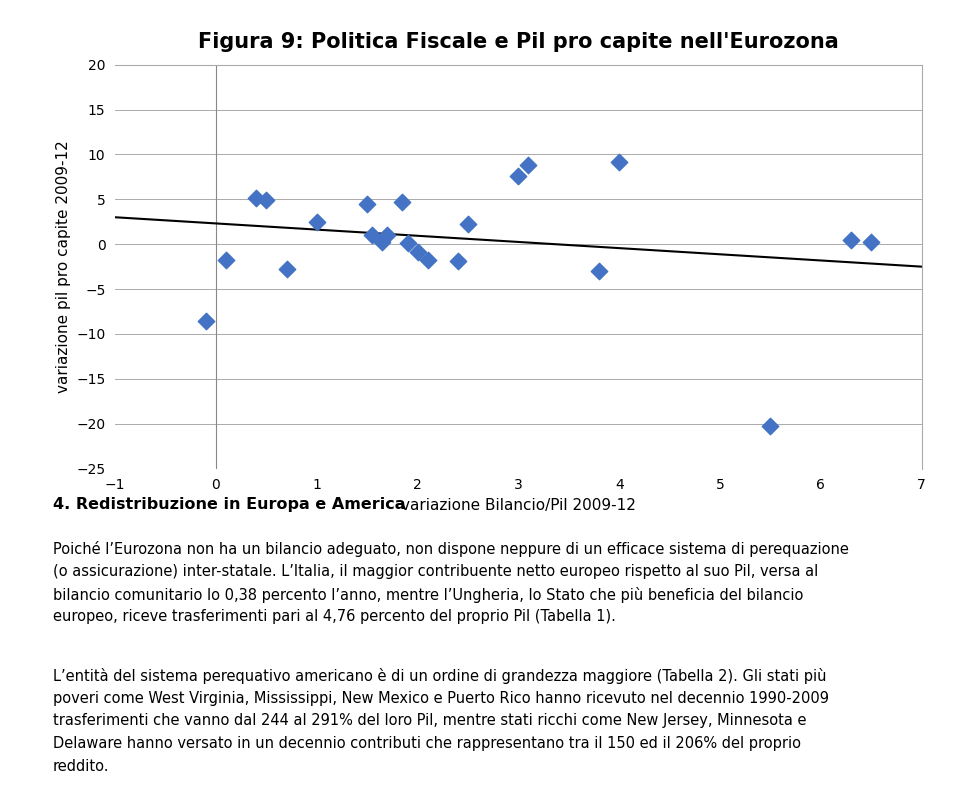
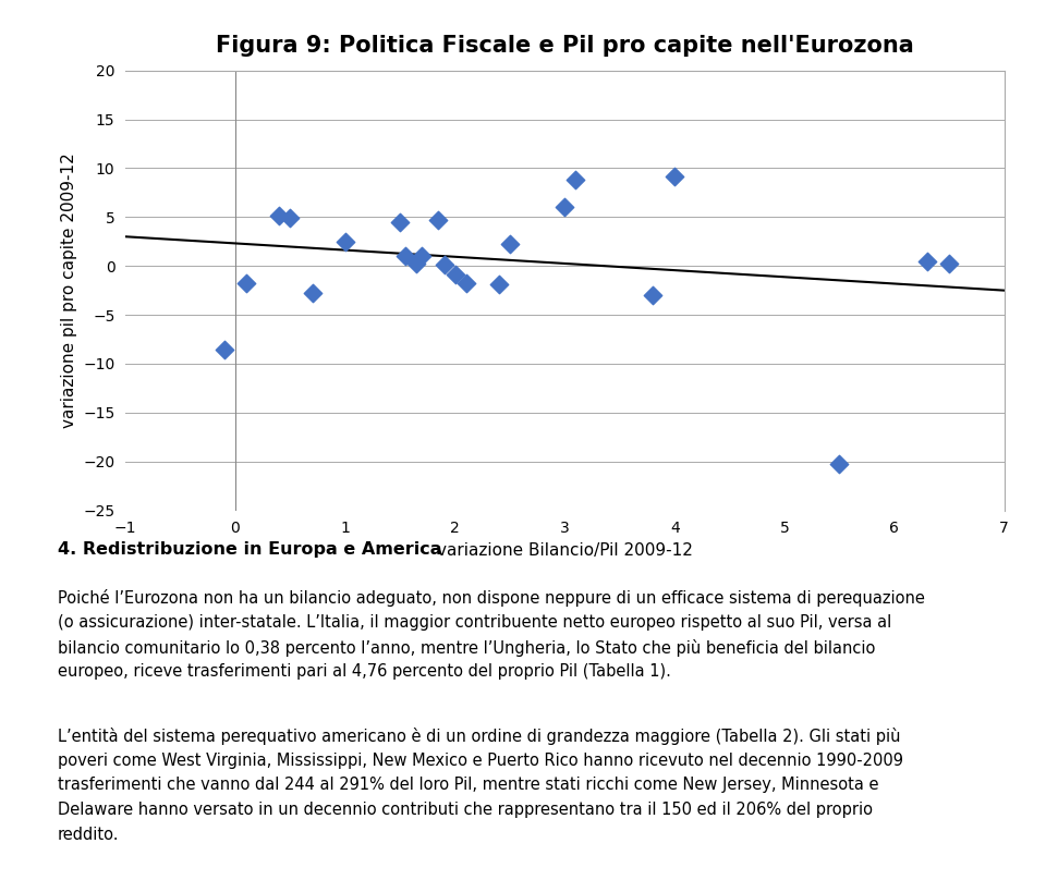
3: 7.6 -> 6.0
